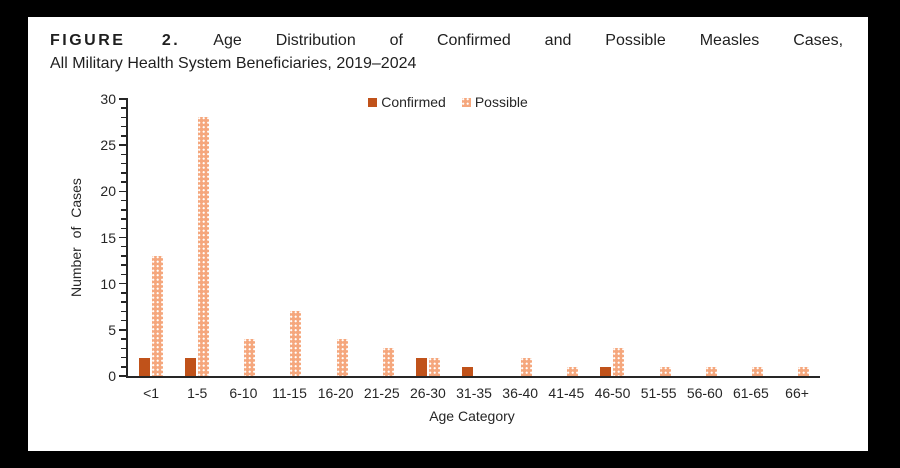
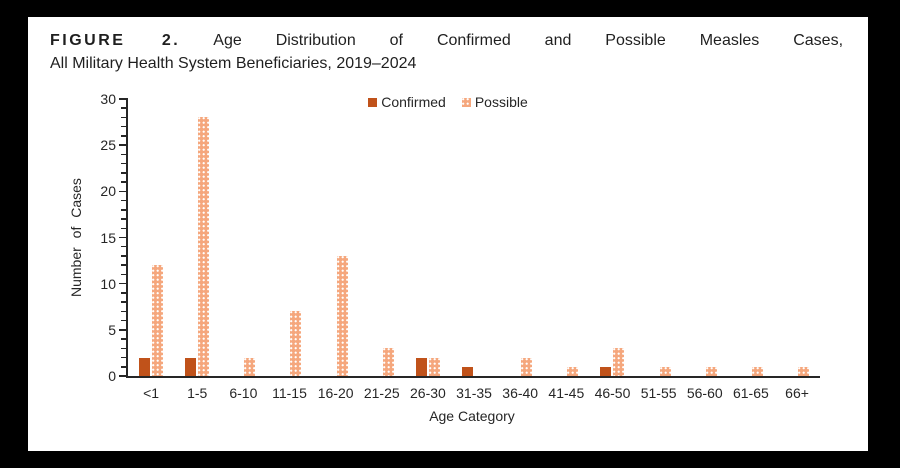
Possible/<1: 13 -> 12
Possible/6-10: 4 -> 2
Possible/16-20: 4 -> 13
